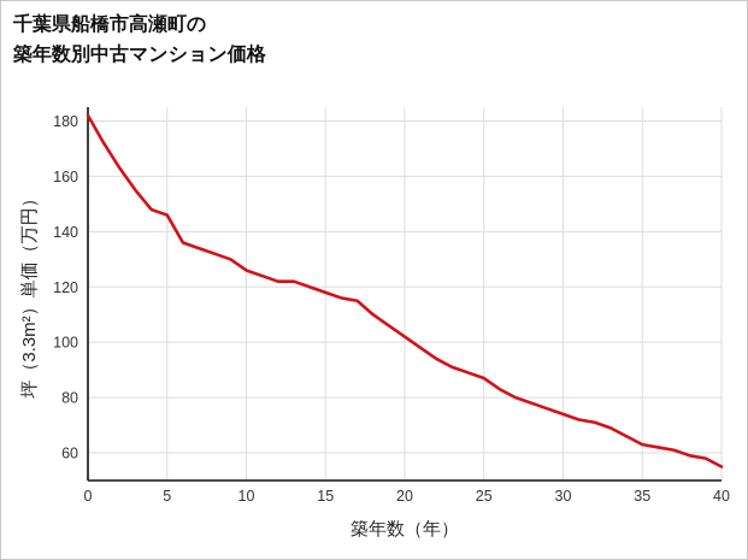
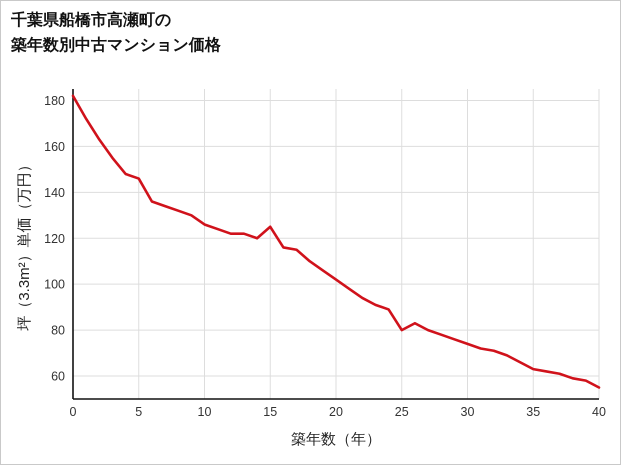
15: 118 -> 125
25: 87 -> 80
